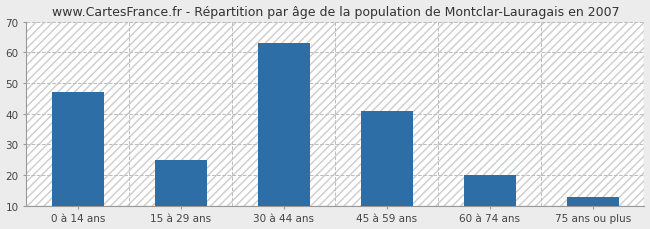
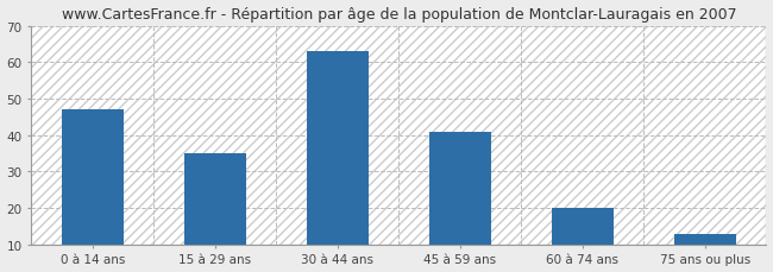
15 à 29 ans: 25 -> 35
